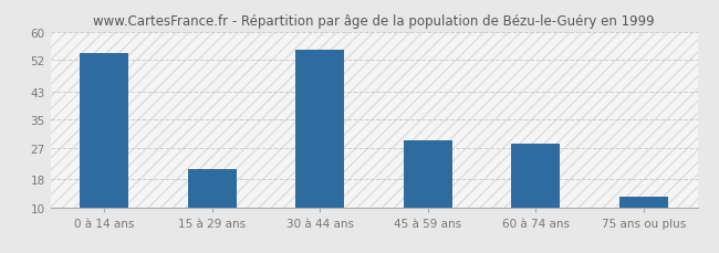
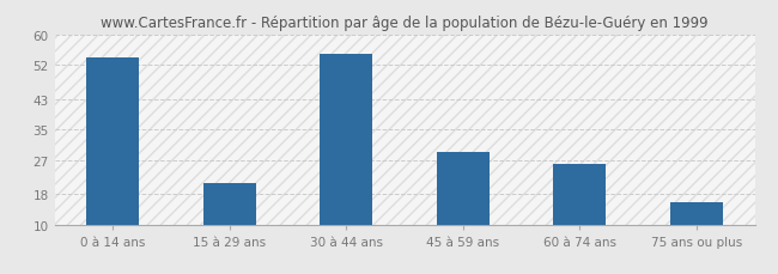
60 à 74 ans: 28 -> 26
75 ans ou plus: 13 -> 16
